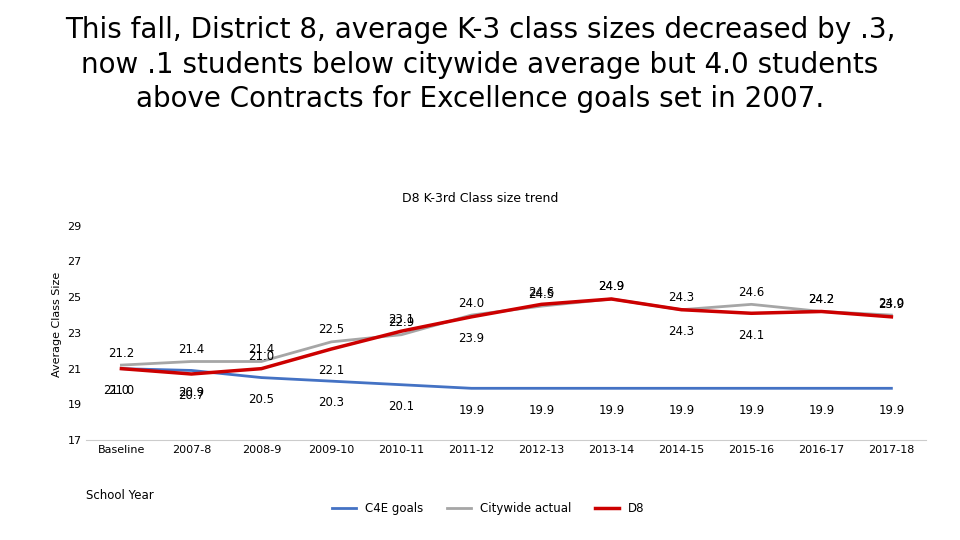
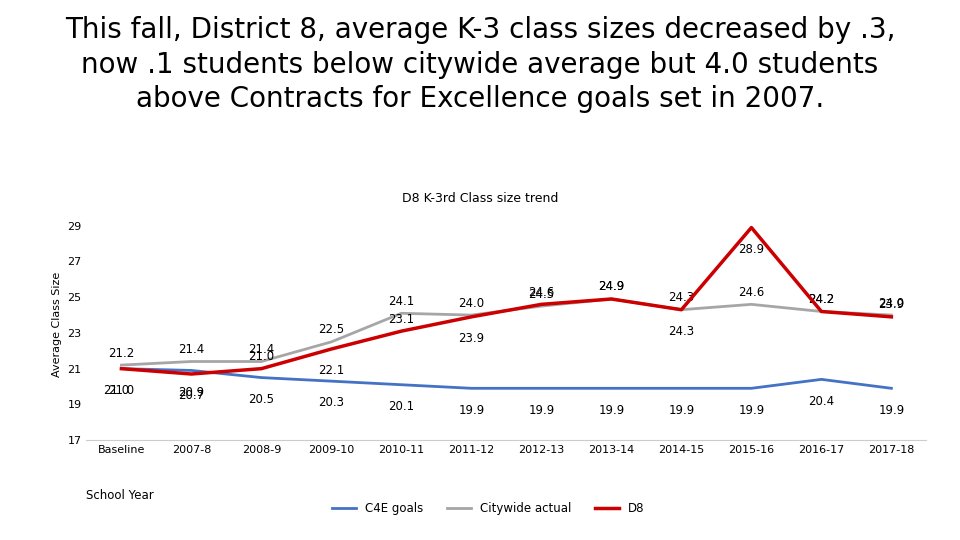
Citywide actual/2010-11: 22.9 -> 24.1
D8/2015-16: 24.1 -> 28.9
C4E goals/2016-17: 19.9 -> 20.4
